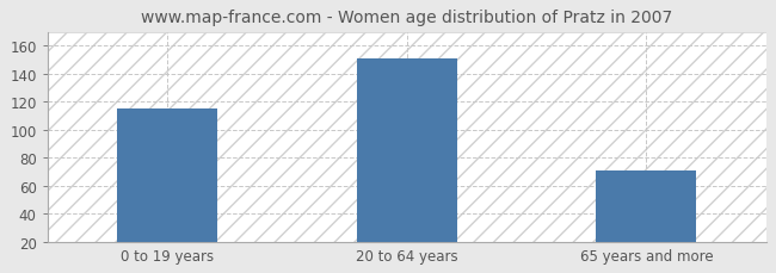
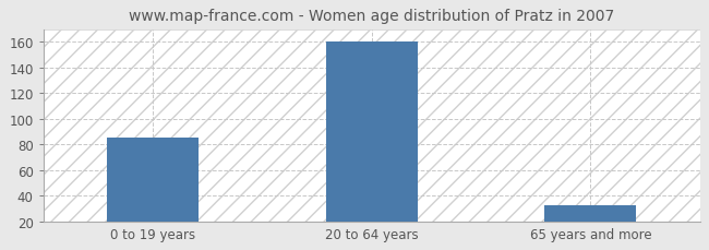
0 to 19 years: 115 -> 85
20 to 64 years: 151 -> 160
65 years and more: 71 -> 33
